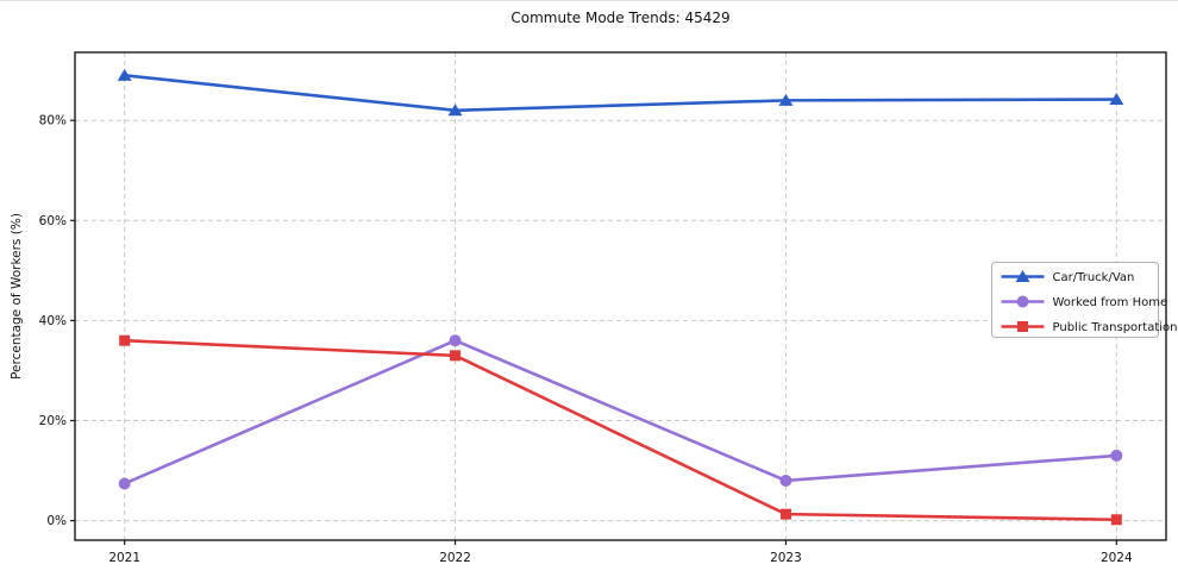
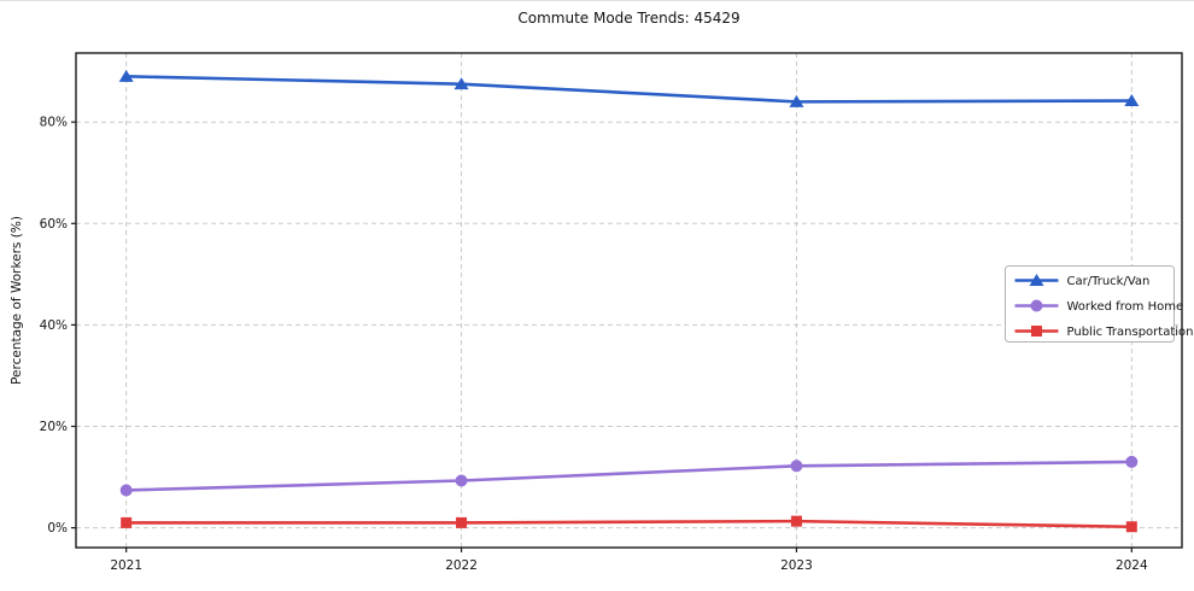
Public Transportation/2021: 36% -> 1%
Car/Truck/Van/2022: 82% -> 88%
Worked from Home/2022: 36% -> 9%
Public Transportation/2022: 33% -> 1%
Worked from Home/2023: 8% -> 12%
